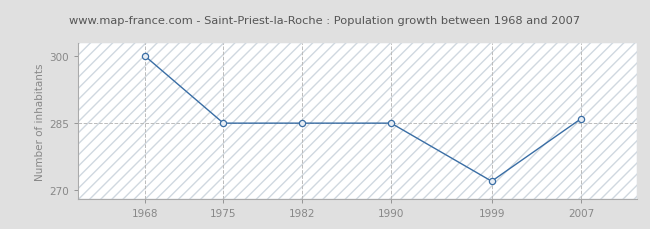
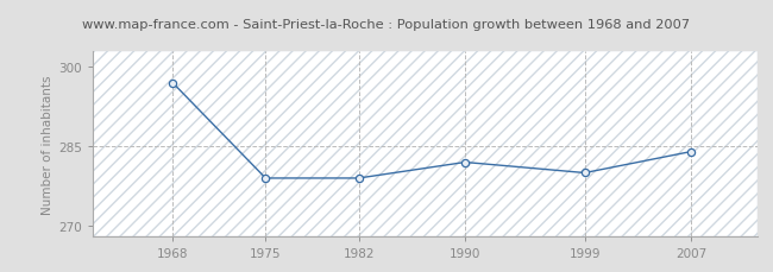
1968: 300 -> 297
1975: 285 -> 279
1982: 285 -> 279
1990: 285 -> 282
1999: 272 -> 280
2007: 286 -> 284
